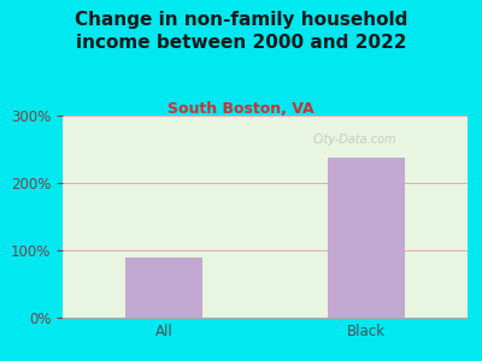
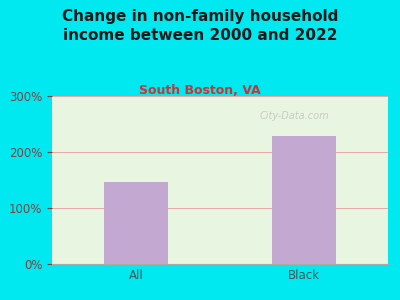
All: 90% -> 146%
Black: 238% -> 228%
